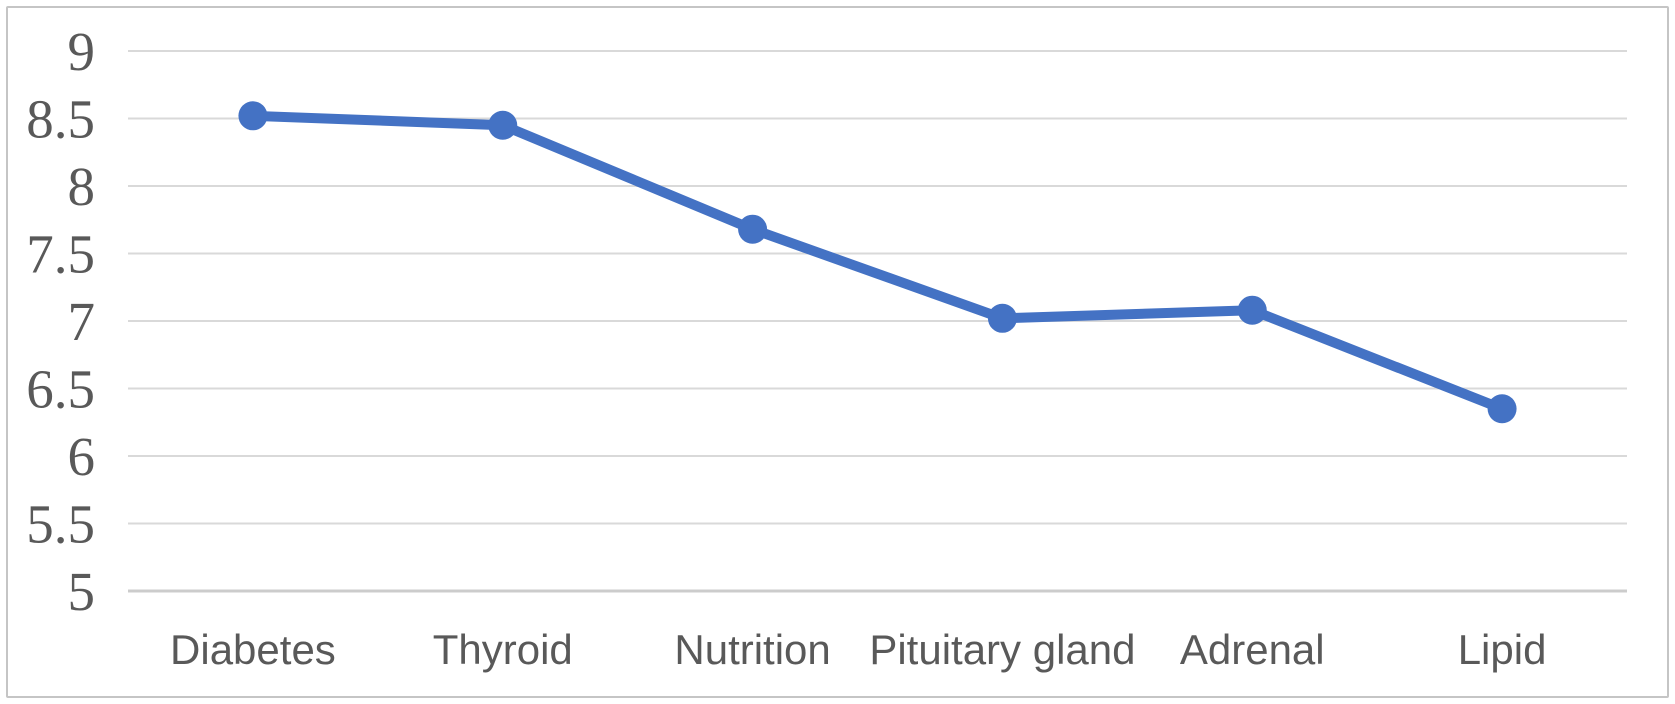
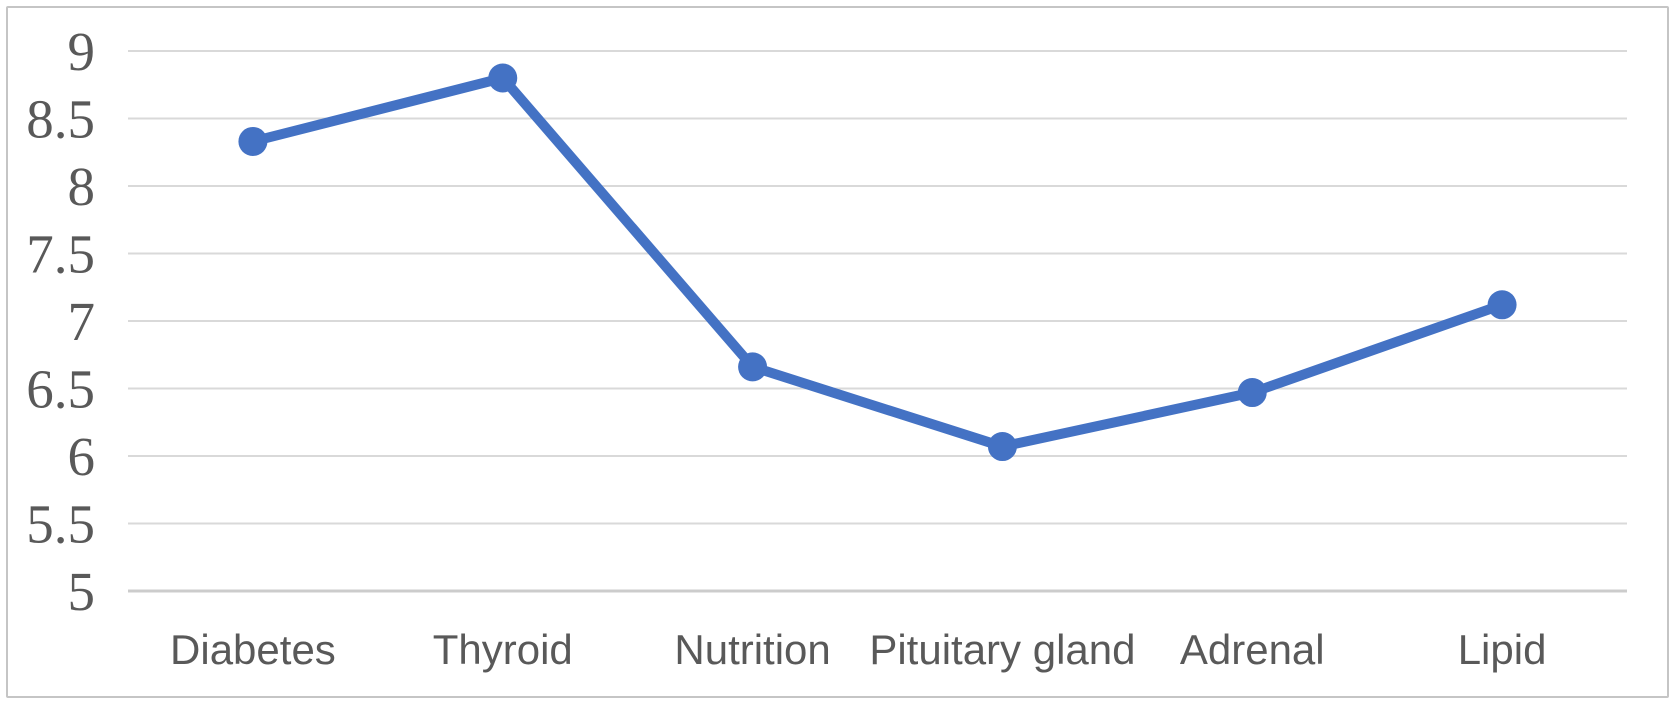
Diabetes: 8.52 -> 8.33
Thyroid: 8.45 -> 8.80
Nutrition: 7.68 -> 6.66
Pituitary gland: 7.02 -> 6.07
Adrenal: 7.08 -> 6.47
Lipid: 6.35 -> 7.12
